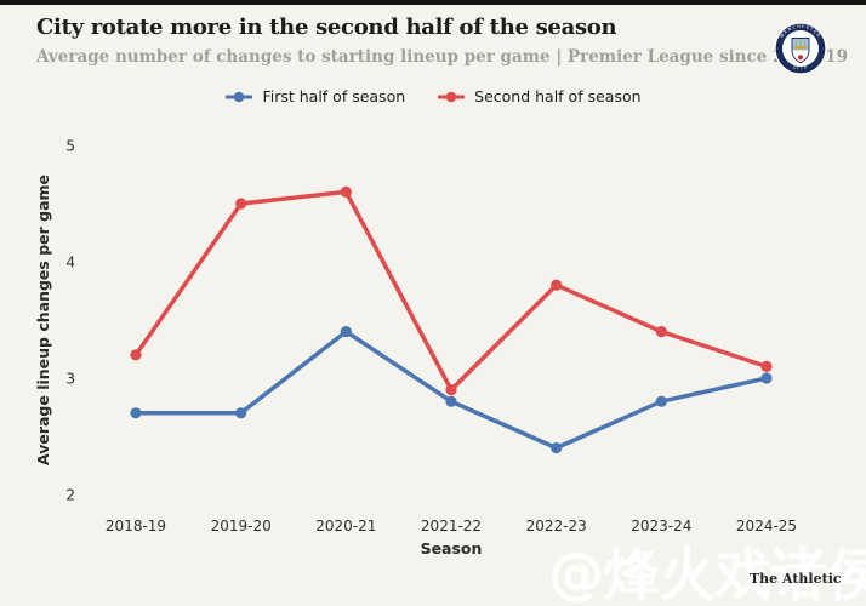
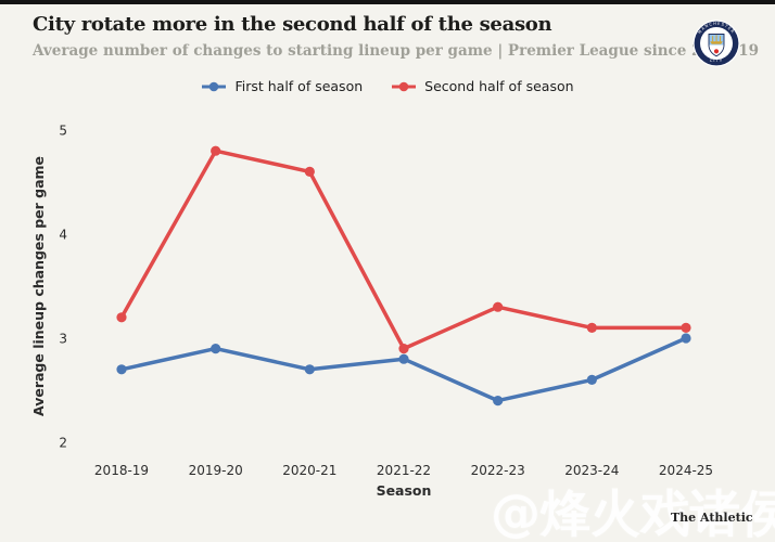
First half of season/2019-20: 2.7 -> 2.9
Second half of season/2019-20: 4.5 -> 4.8
First half of season/2020-21: 3.4 -> 2.7
Second half of season/2022-23: 3.8 -> 3.3
First half of season/2023-24: 2.8 -> 2.6
Second half of season/2023-24: 3.4 -> 3.1
